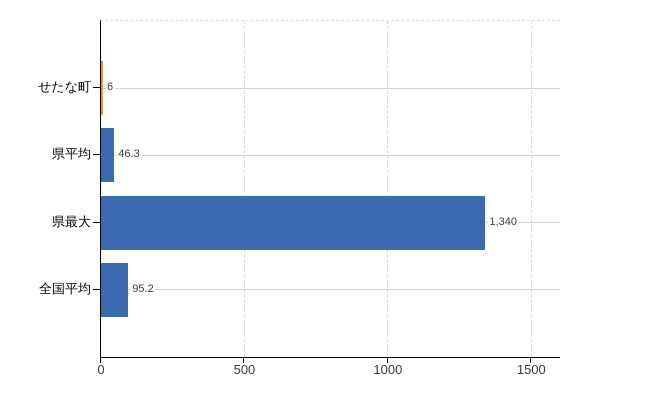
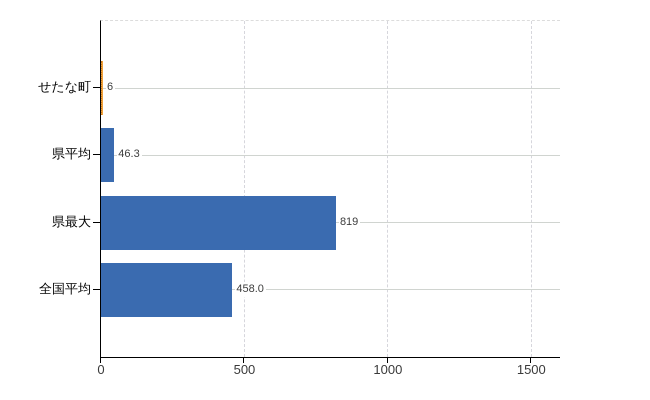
県最大: 1,340 -> 819
全国平均: 95.2 -> 458.0
